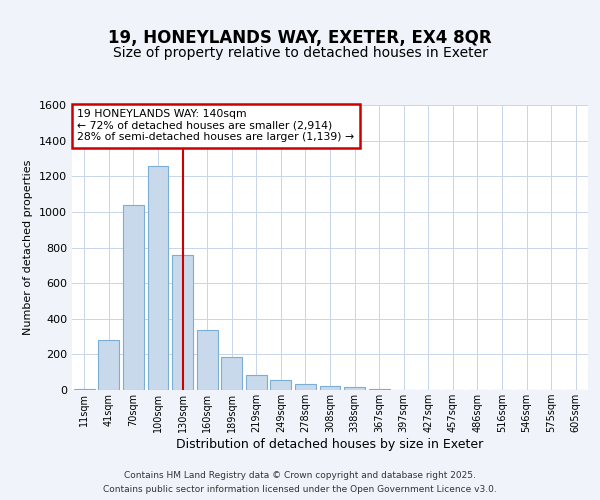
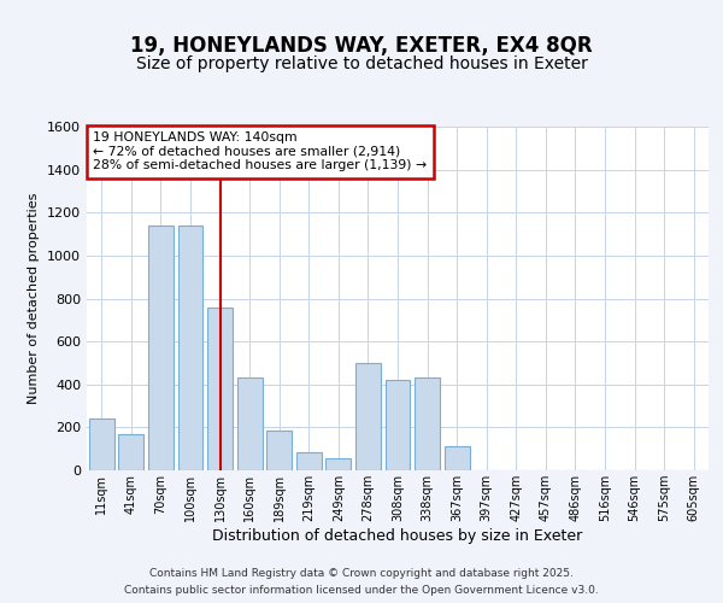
11sqm: 0 -> 240
41sqm: 280 -> 170
70sqm: 1040 -> 1140
100sqm: 1260 -> 1140
160sqm: 340 -> 430
278sqm: 40 -> 500
308sqm: 20 -> 420
338sqm: 20 -> 430
367sqm: 0 -> 110
